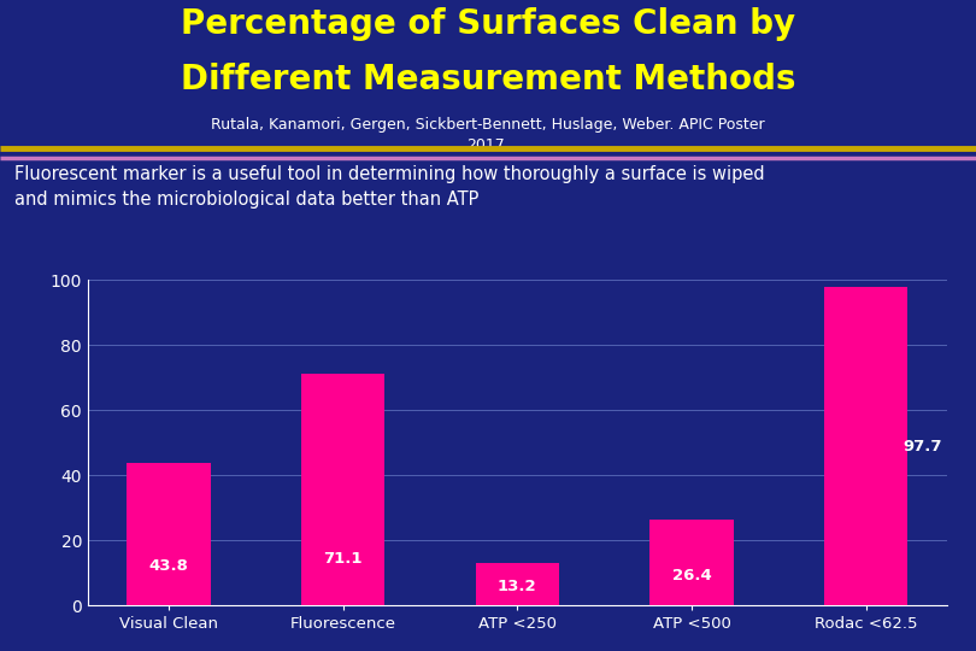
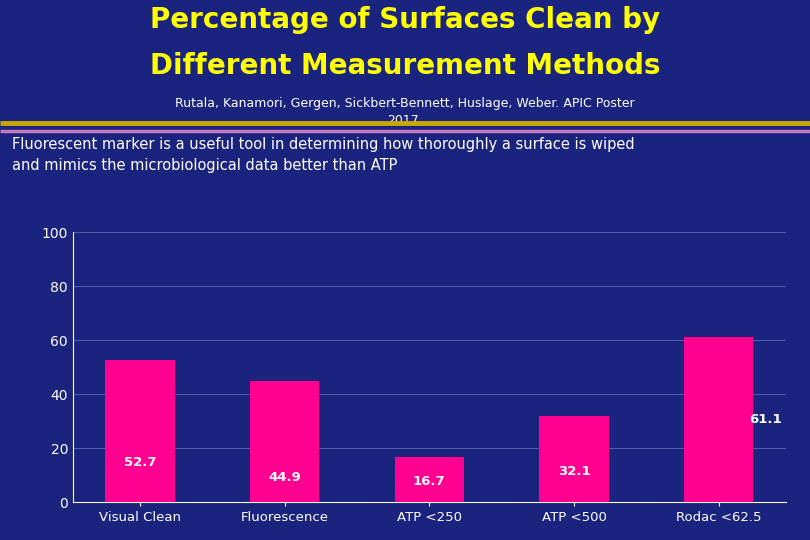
Visual Clean: 43.8 -> 52.7
Fluorescence: 71.1 -> 44.9
ATP <250: 13.2 -> 16.7
ATP <500: 26.4 -> 32.1
Rodac <62.5: 97.7 -> 61.1
